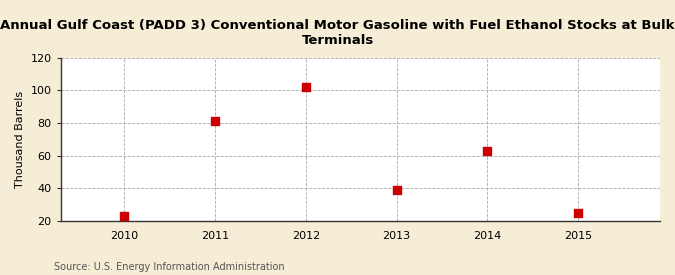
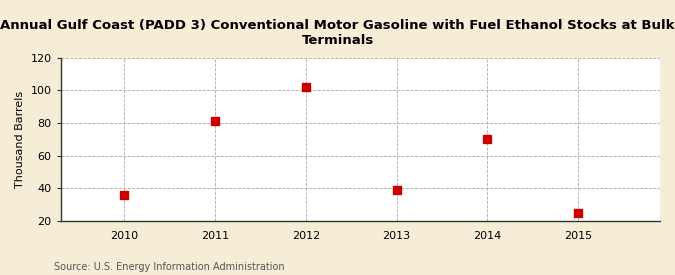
2010: 23 -> 36
2014: 63 -> 70
